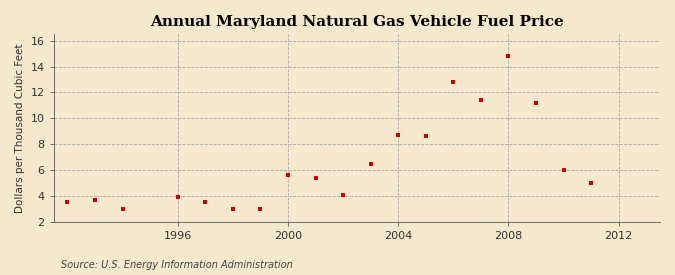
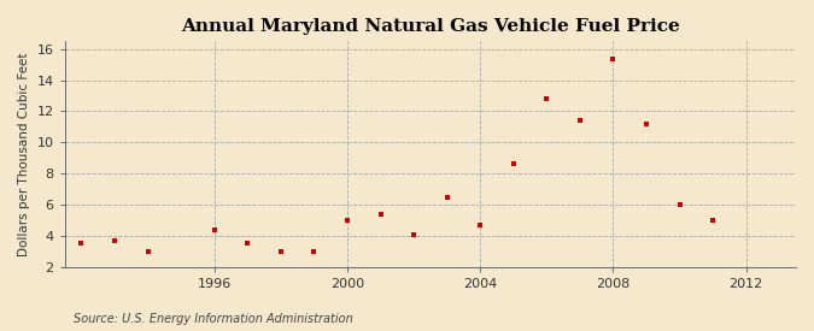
1996: 3.9 -> 4.4
2000: 5.6 -> 5.0
2004: 8.7 -> 4.7
2008: 14.8 -> 15.4
